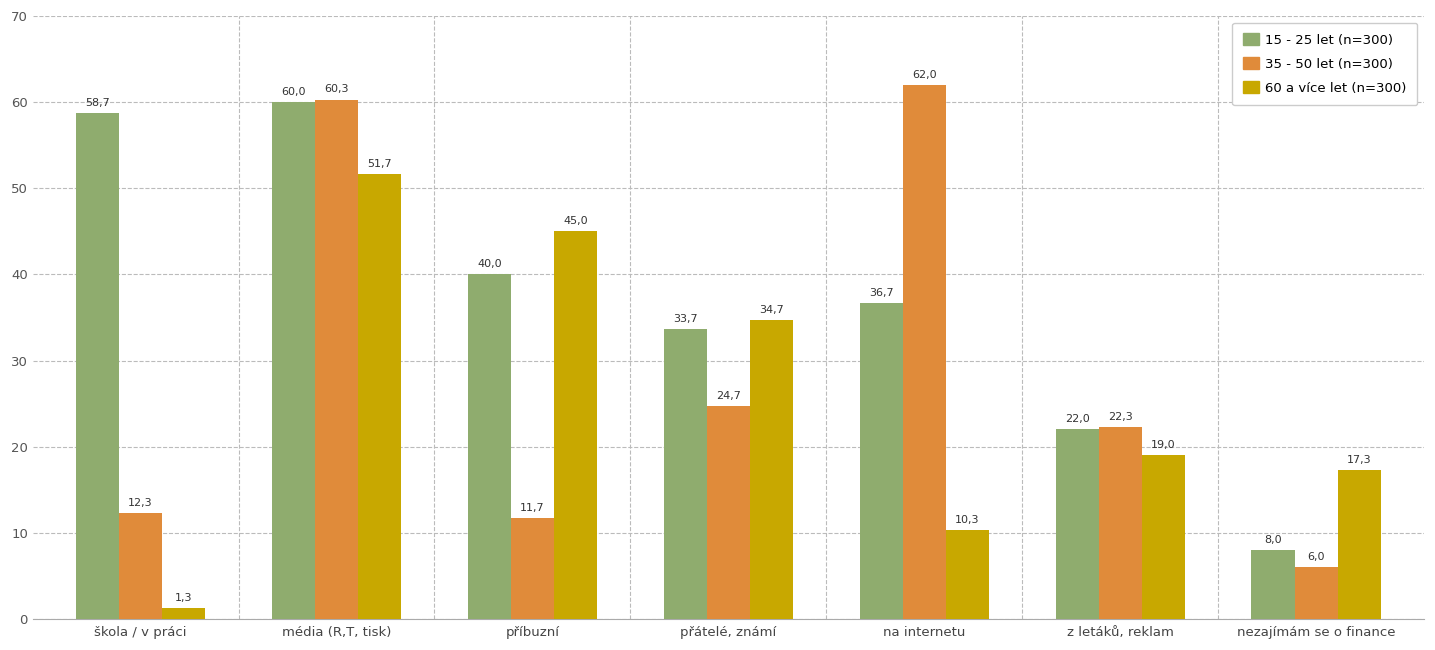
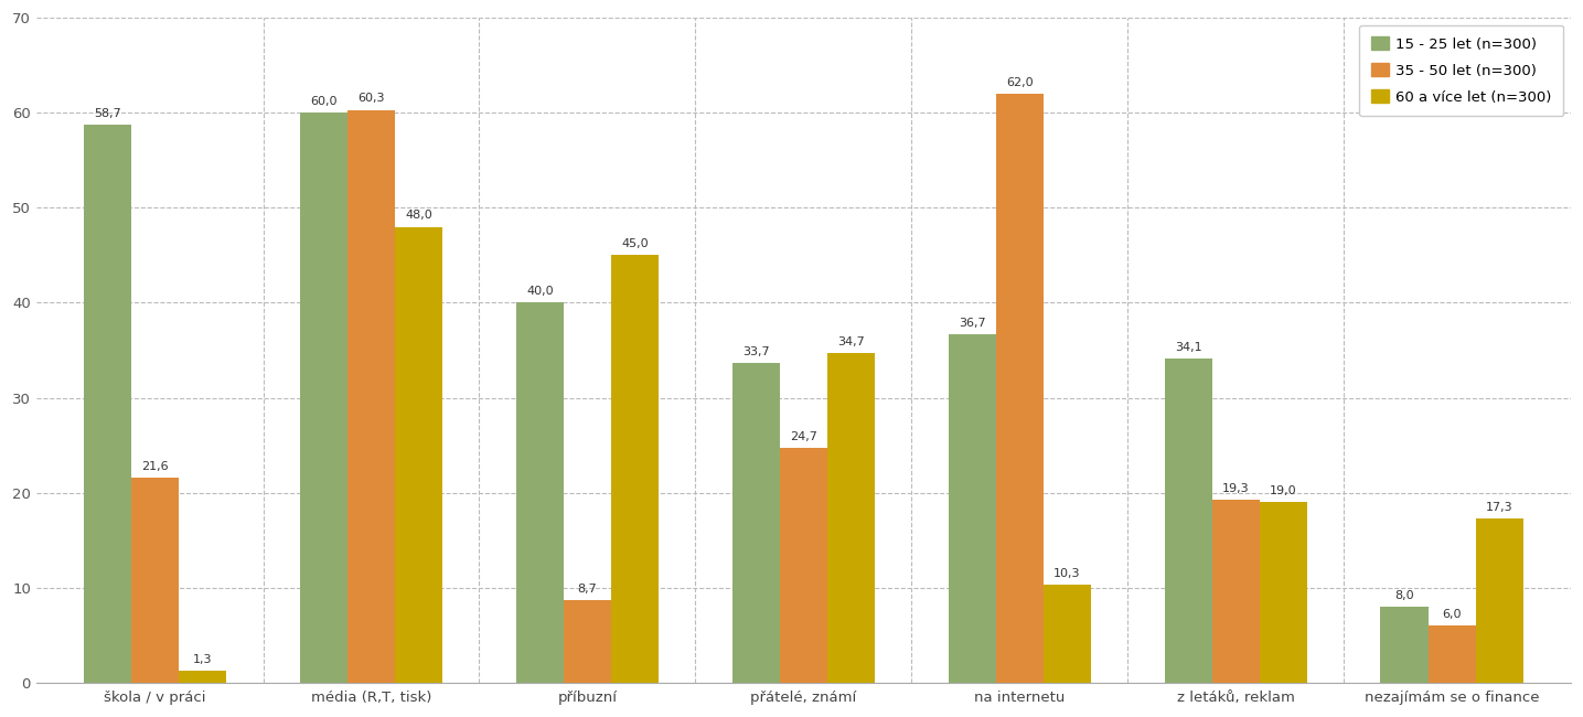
35 - 50 let (n=300)/škola / v práci: 12,3 -> 21,6
60 a více let (n=300)/média (R,T, tisk): 51,7 -> 48,0
35 - 50 let (n=300)/příbuzní: 11,7 -> 8,7
15 - 25 let (n=300)/z letáků, reklam: 22,0 -> 34,1
35 - 50 let (n=300)/z letáků, reklam: 22,3 -> 19,3
